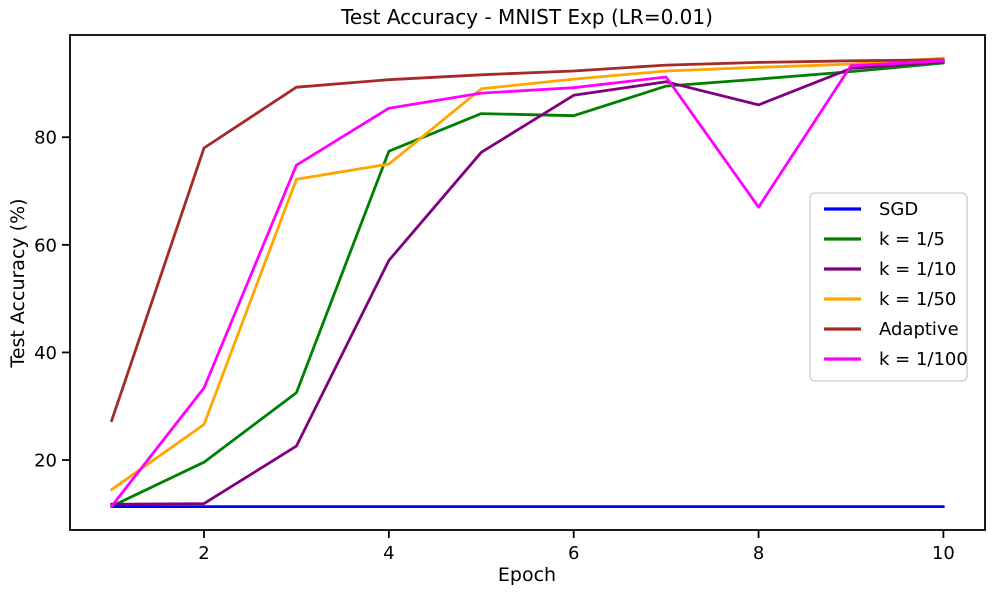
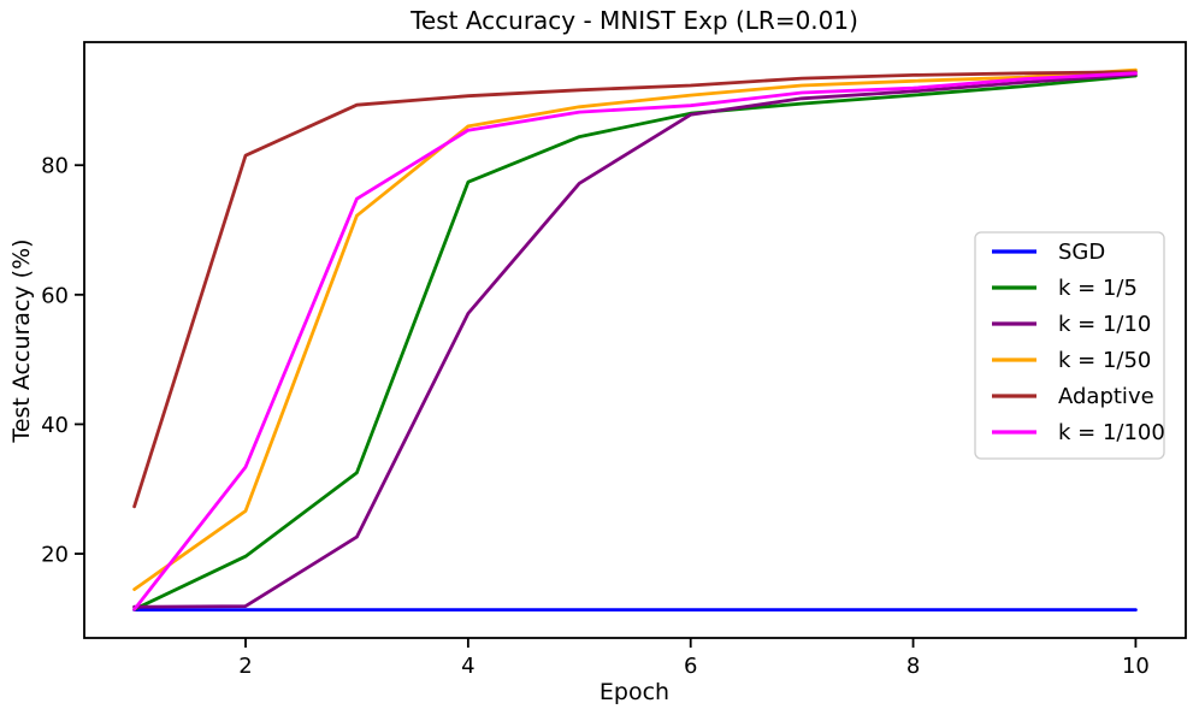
Adaptive/2: 78 -> 82
k = 1/50/4: 75 -> 86
k = 1/5/6: 84 -> 88
k = 1/10/8: 86 -> 91
k = 1/100/8: 67 -> 92
